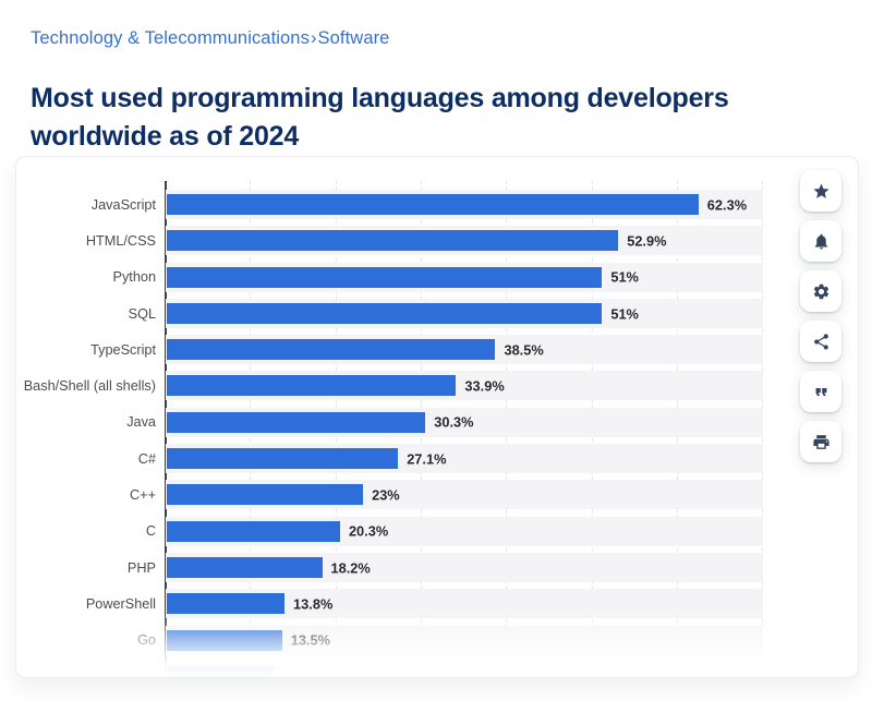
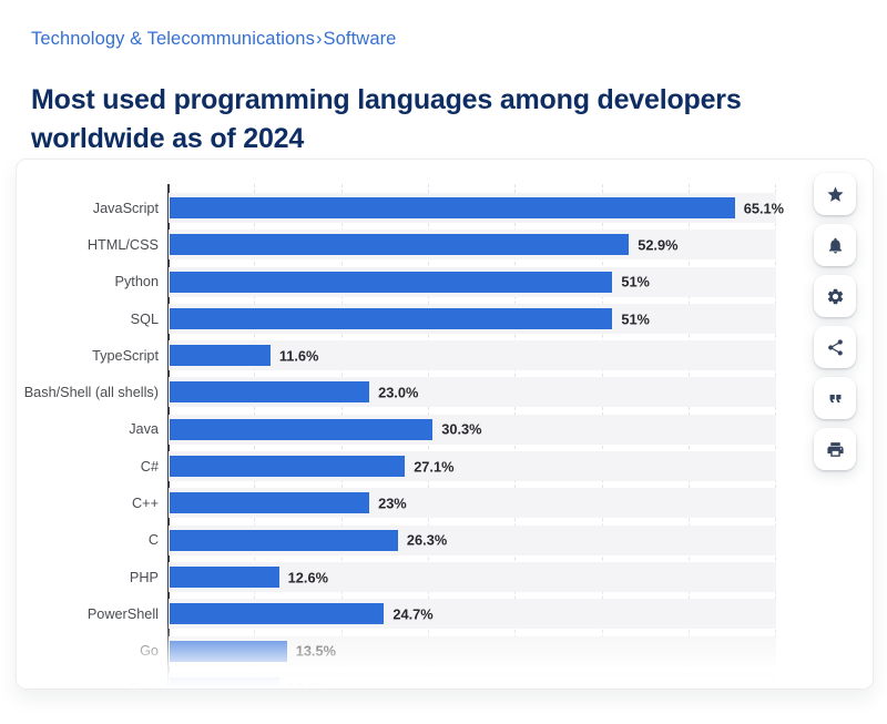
JavaScript: 62.3% -> 65.1%
TypeScript: 38.5% -> 11.6%
Bash/Shell (all shells): 33.9% -> 23.0%
C: 20.3% -> 26.3%
PHP: 18.2% -> 12.6%
PowerShell: 13.8% -> 24.7%
